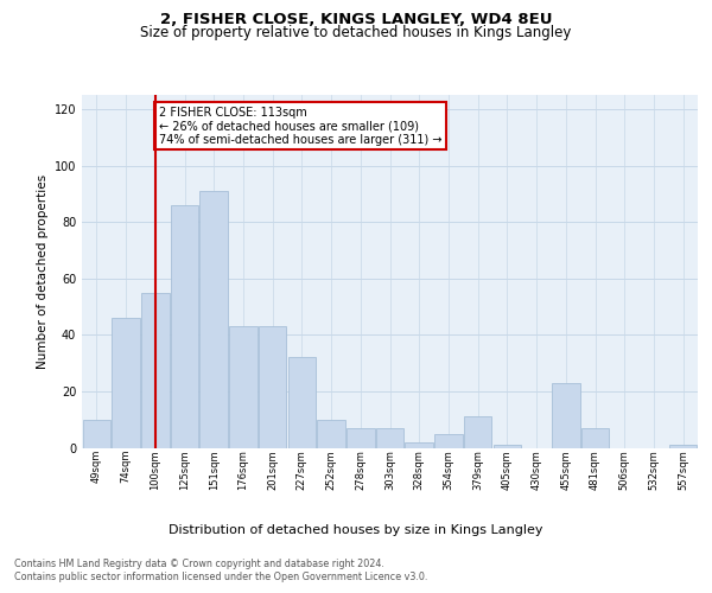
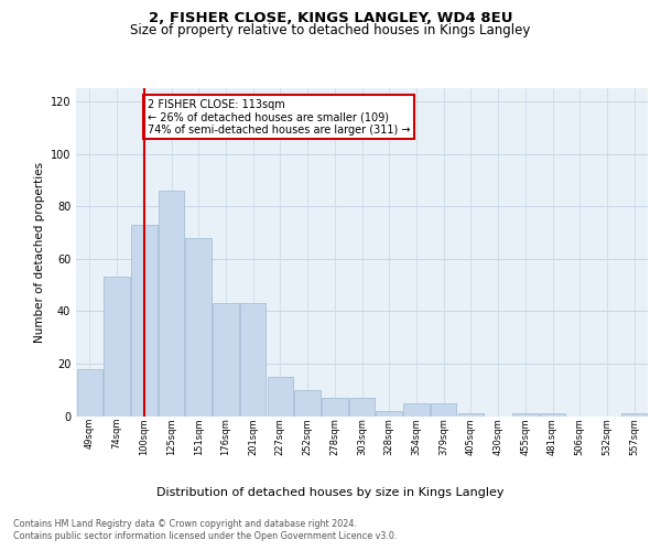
49sqm: 10 -> 18
74sqm: 46 -> 53
100sqm: 55 -> 73
151sqm: 91 -> 68
227sqm: 32 -> 15
379sqm: 11 -> 5
455sqm: 23 -> 1
481sqm: 7 -> 1
